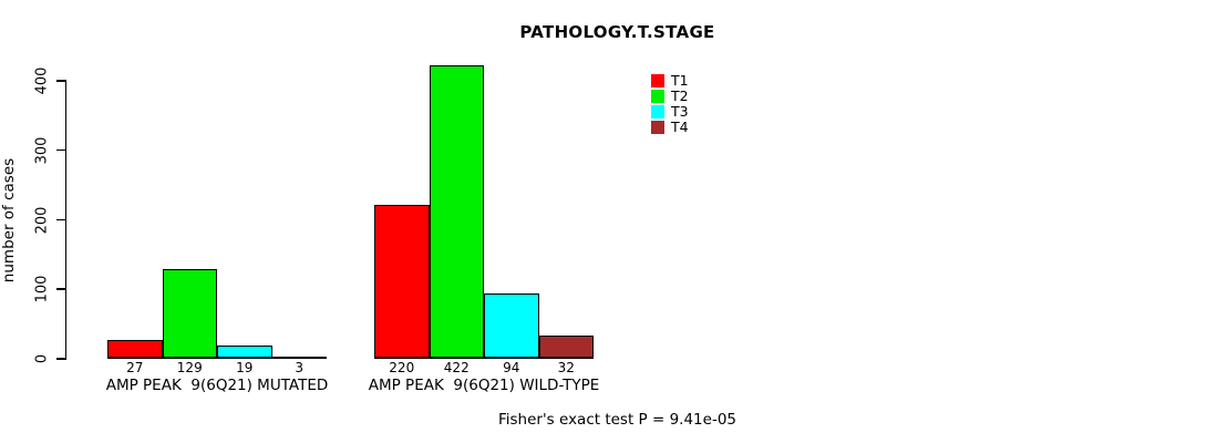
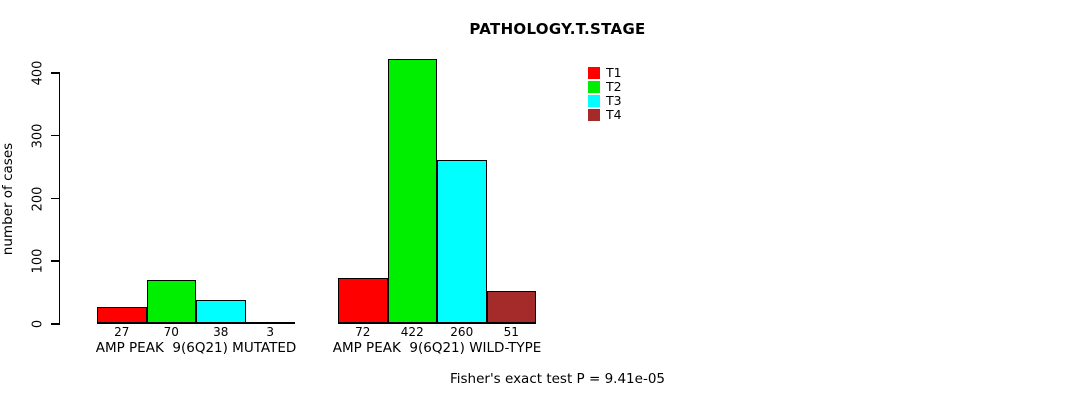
T2/AMP PEAK 9(6Q21) MUTATED: 129 -> 70
T3/AMP PEAK 9(6Q21) MUTATED: 19 -> 38
T1/AMP PEAK 9(6Q21) WILD-TYPE: 220 -> 72
T3/AMP PEAK 9(6Q21) WILD-TYPE: 94 -> 260
T4/AMP PEAK 9(6Q21) WILD-TYPE: 32 -> 51
